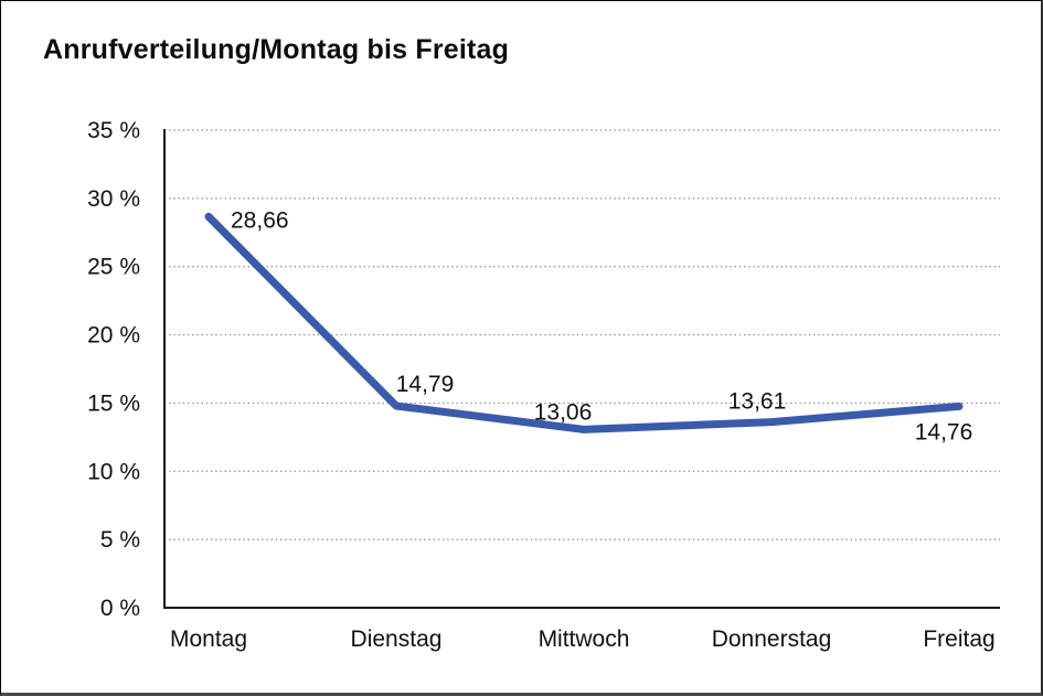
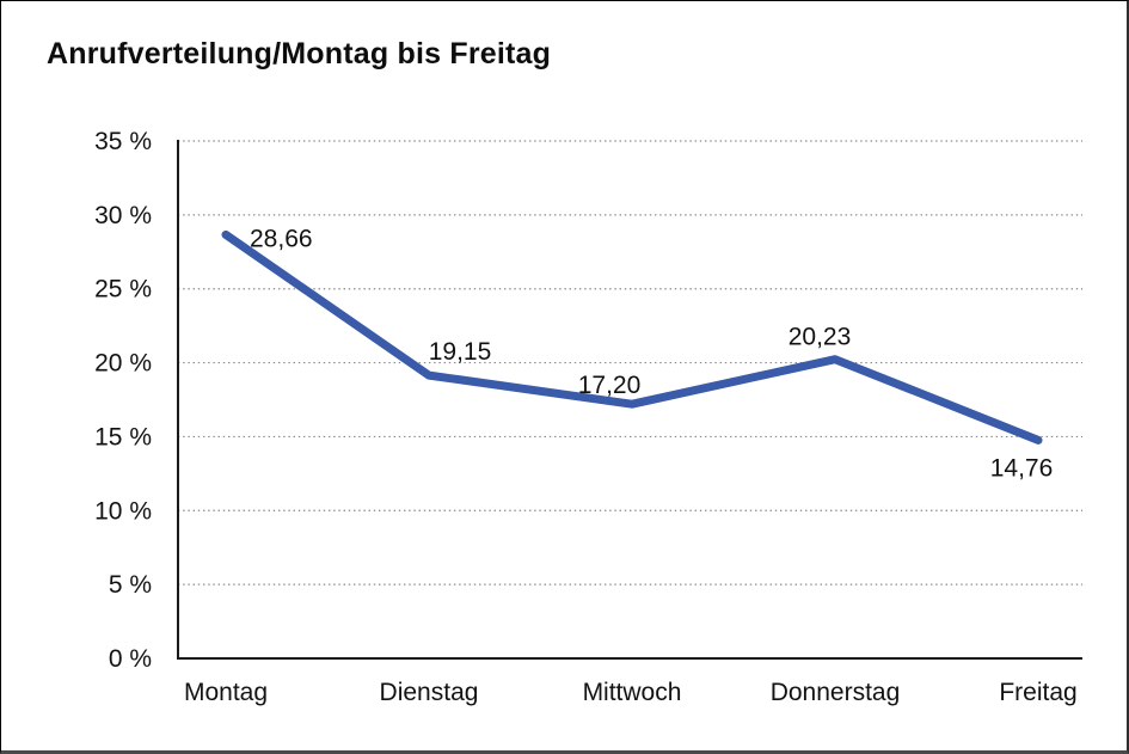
Dienstag: 14,79 -> 19,15
Mittwoch: 13,06 -> 17,20
Donnerstag: 13,61 -> 20,23
